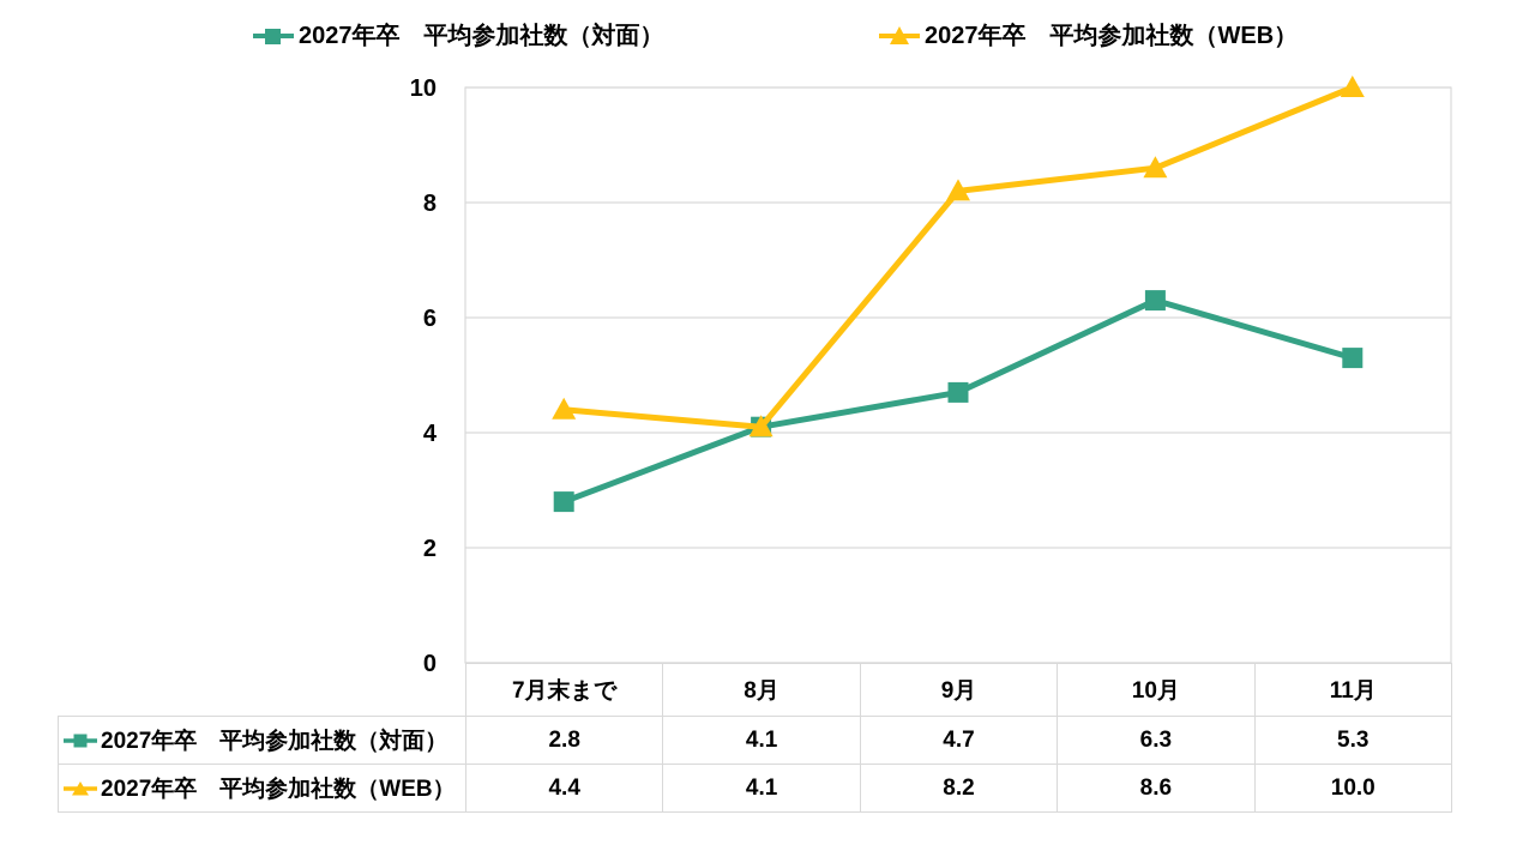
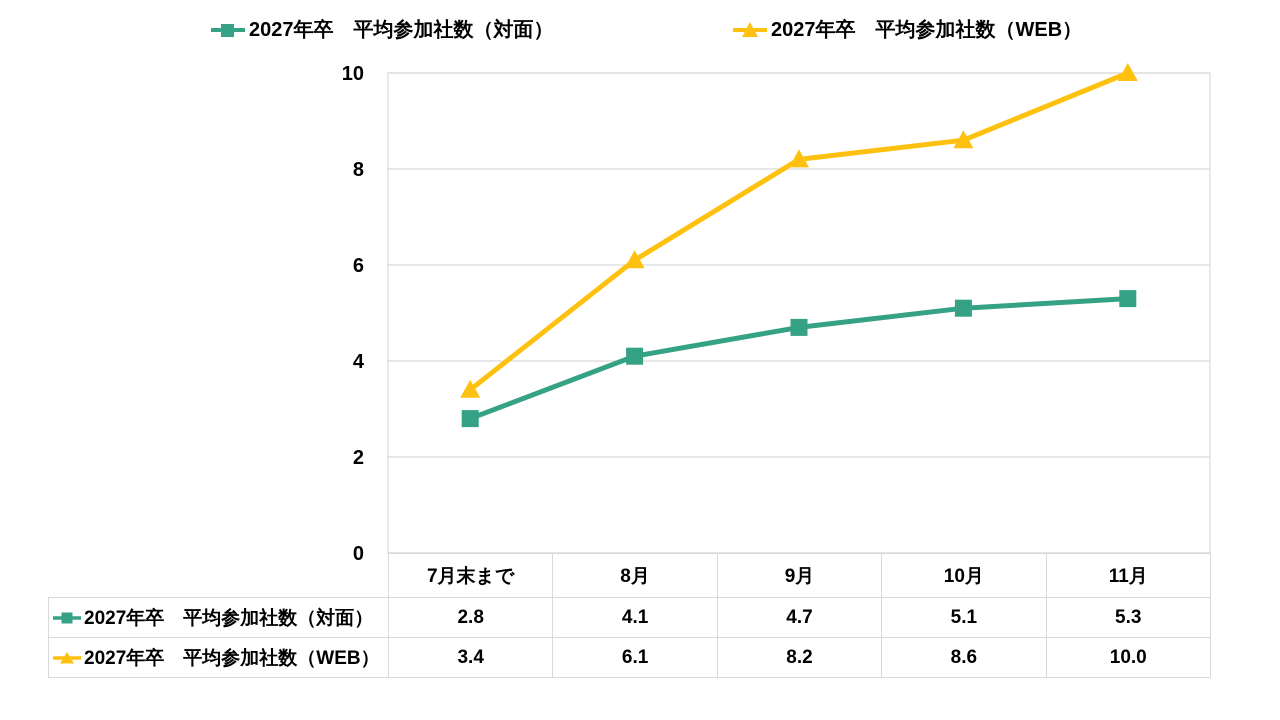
2027年卒 平均参加社数（WEB）/7月末まで: 4.4 -> 3.4
2027年卒 平均参加社数（WEB）/8月: 4.1 -> 6.1
2027年卒 平均参加社数（対面）/10月: 6.3 -> 5.1
